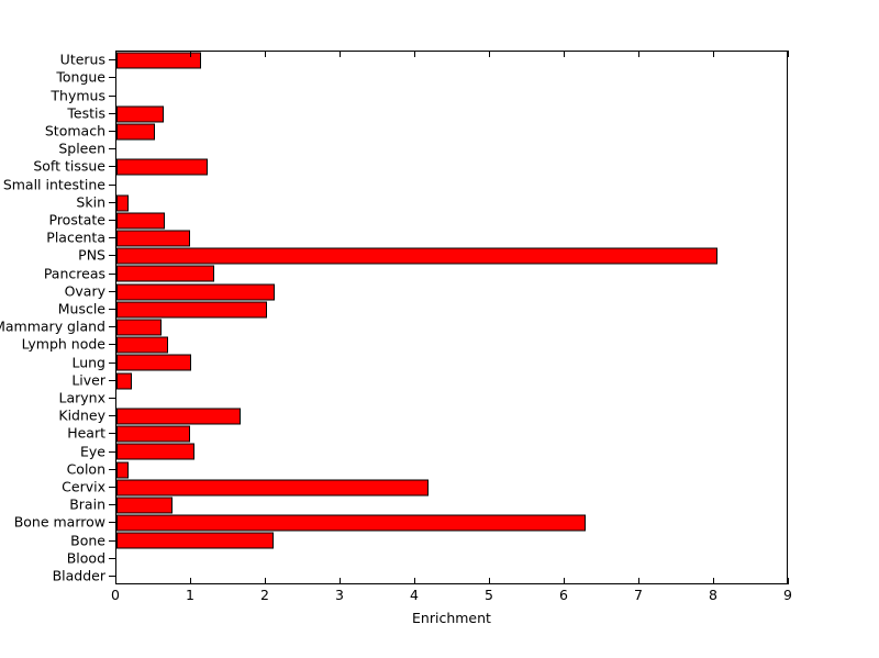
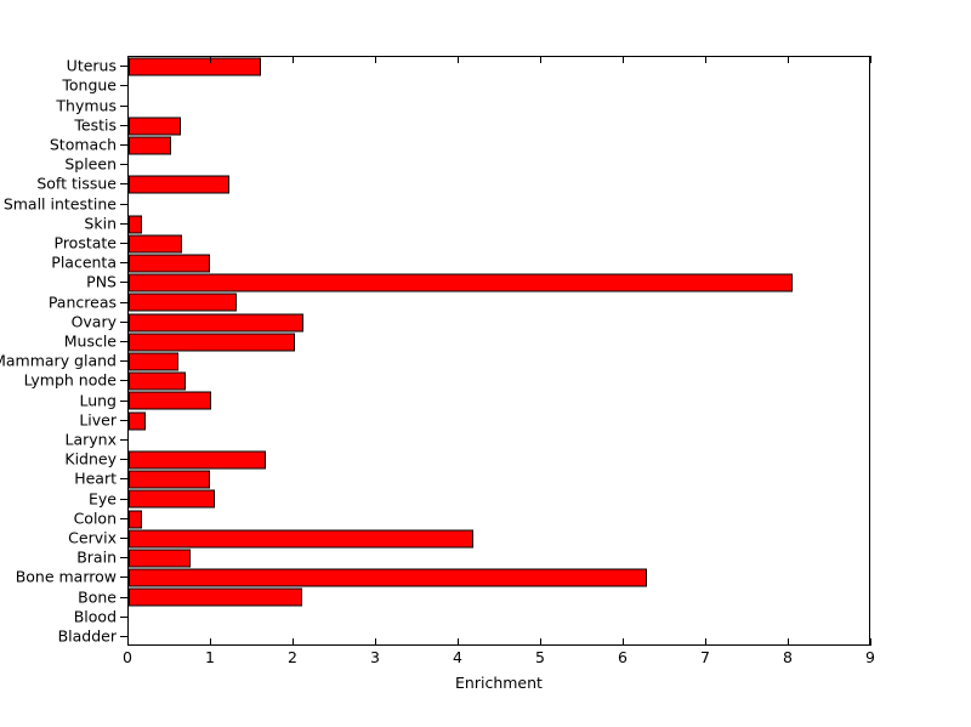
Uterus: 1.1 -> 1.6
